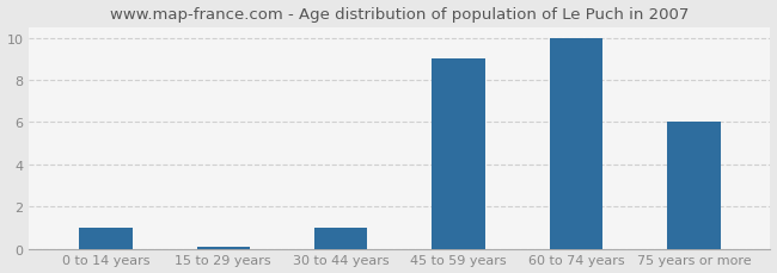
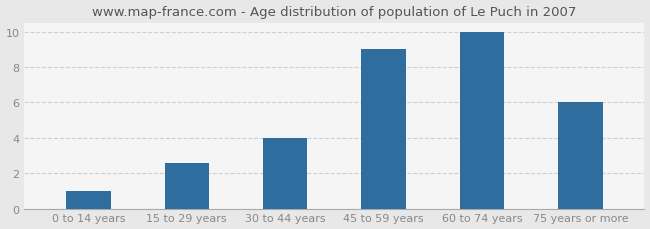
15 to 29 years: 0.1 -> 2.6
30 to 44 years: 1.0 -> 4.0
